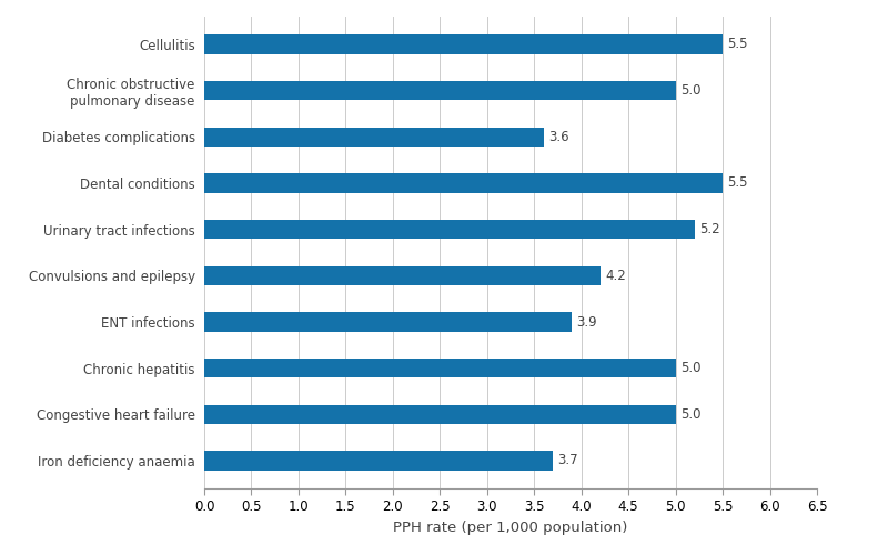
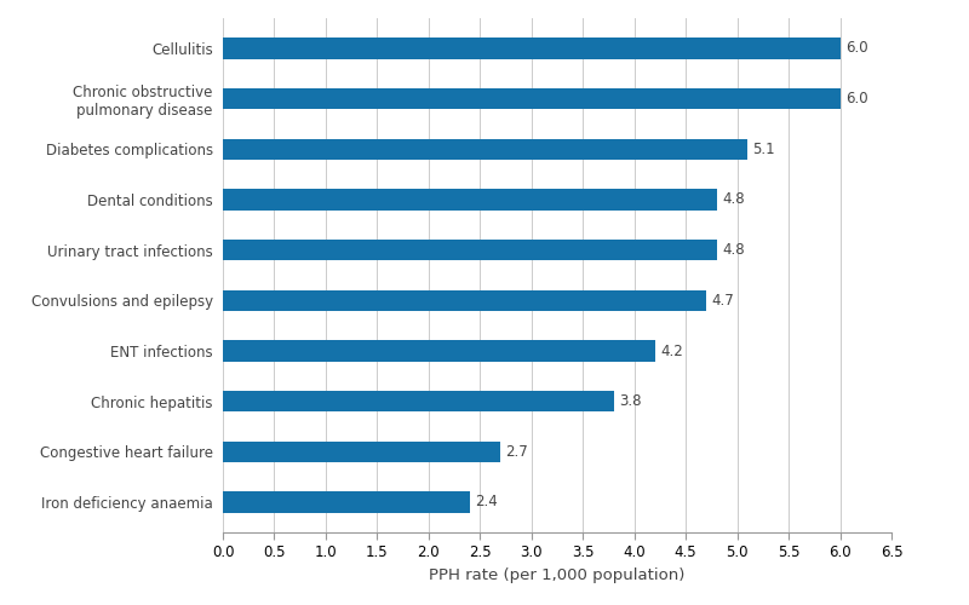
Cellulitis: 5.5 -> 6.0
Chronic obstructive pulmonary disease: 5.0 -> 6.0
Diabetes complications: 3.6 -> 5.1
Dental conditions: 5.5 -> 4.8
Urinary tract infections: 5.2 -> 4.8
Convulsions and epilepsy: 4.2 -> 4.7
ENT infections: 3.9 -> 4.2
Chronic hepatitis: 5.0 -> 3.8
Congestive heart failure: 5.0 -> 2.7
Iron deficiency anaemia: 3.7 -> 2.4
